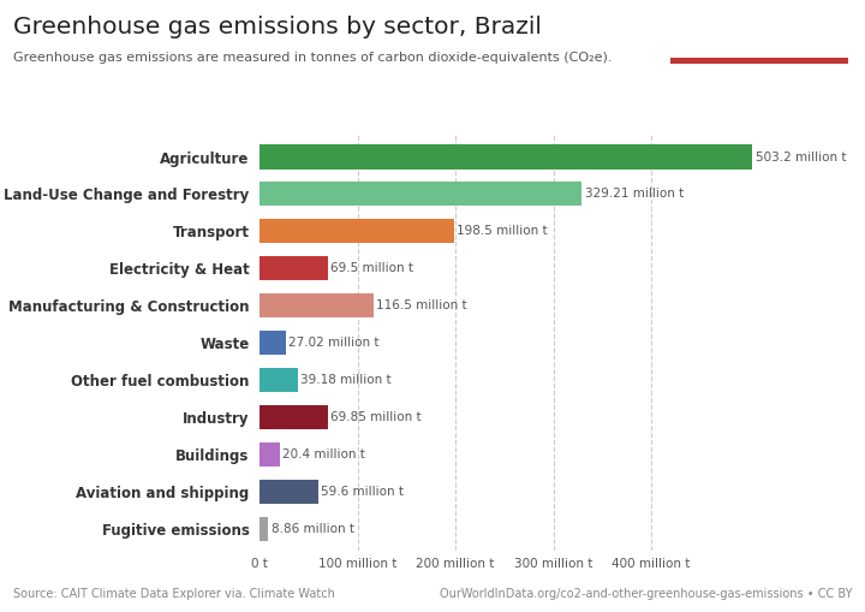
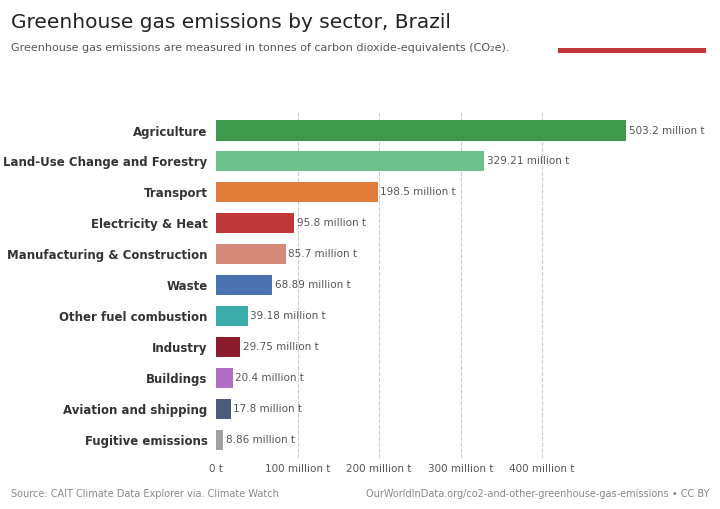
Electricity & Heat: 69.5 -> 95.8
Manufacturing & Construction: 116.5 -> 85.7
Waste: 27.02 -> 68.89
Industry: 69.85 -> 29.75
Aviation and shipping: 59.6 -> 17.8
